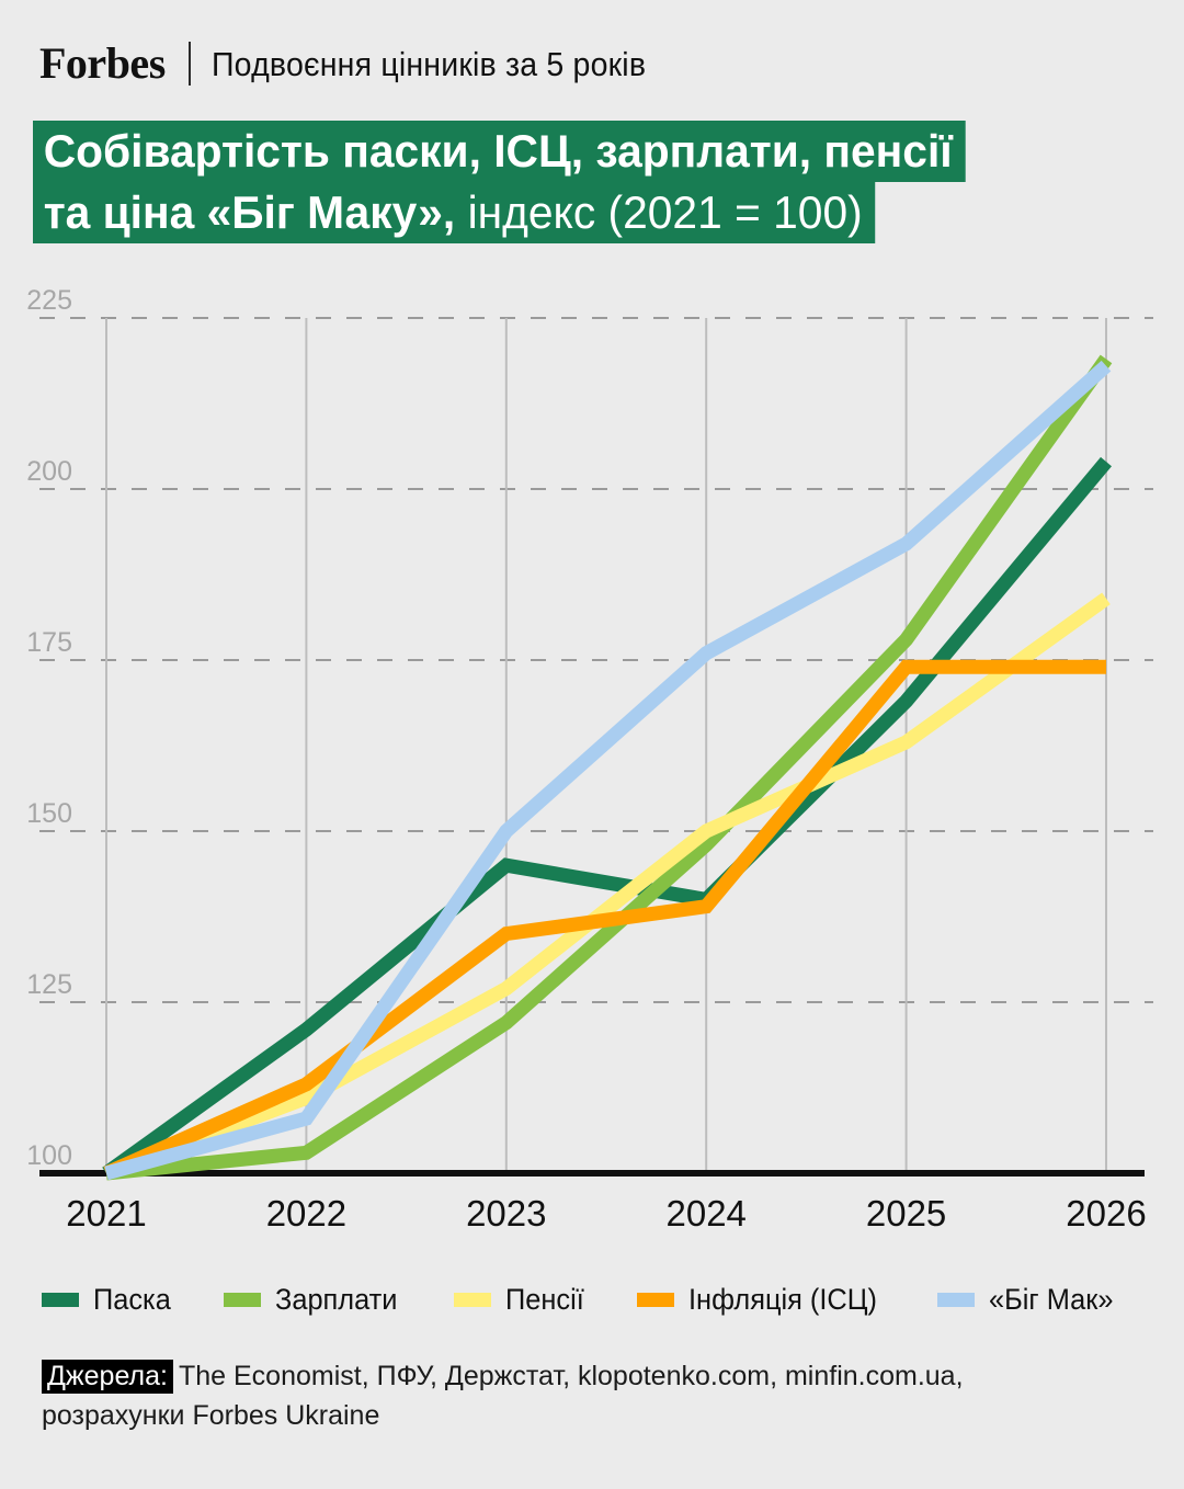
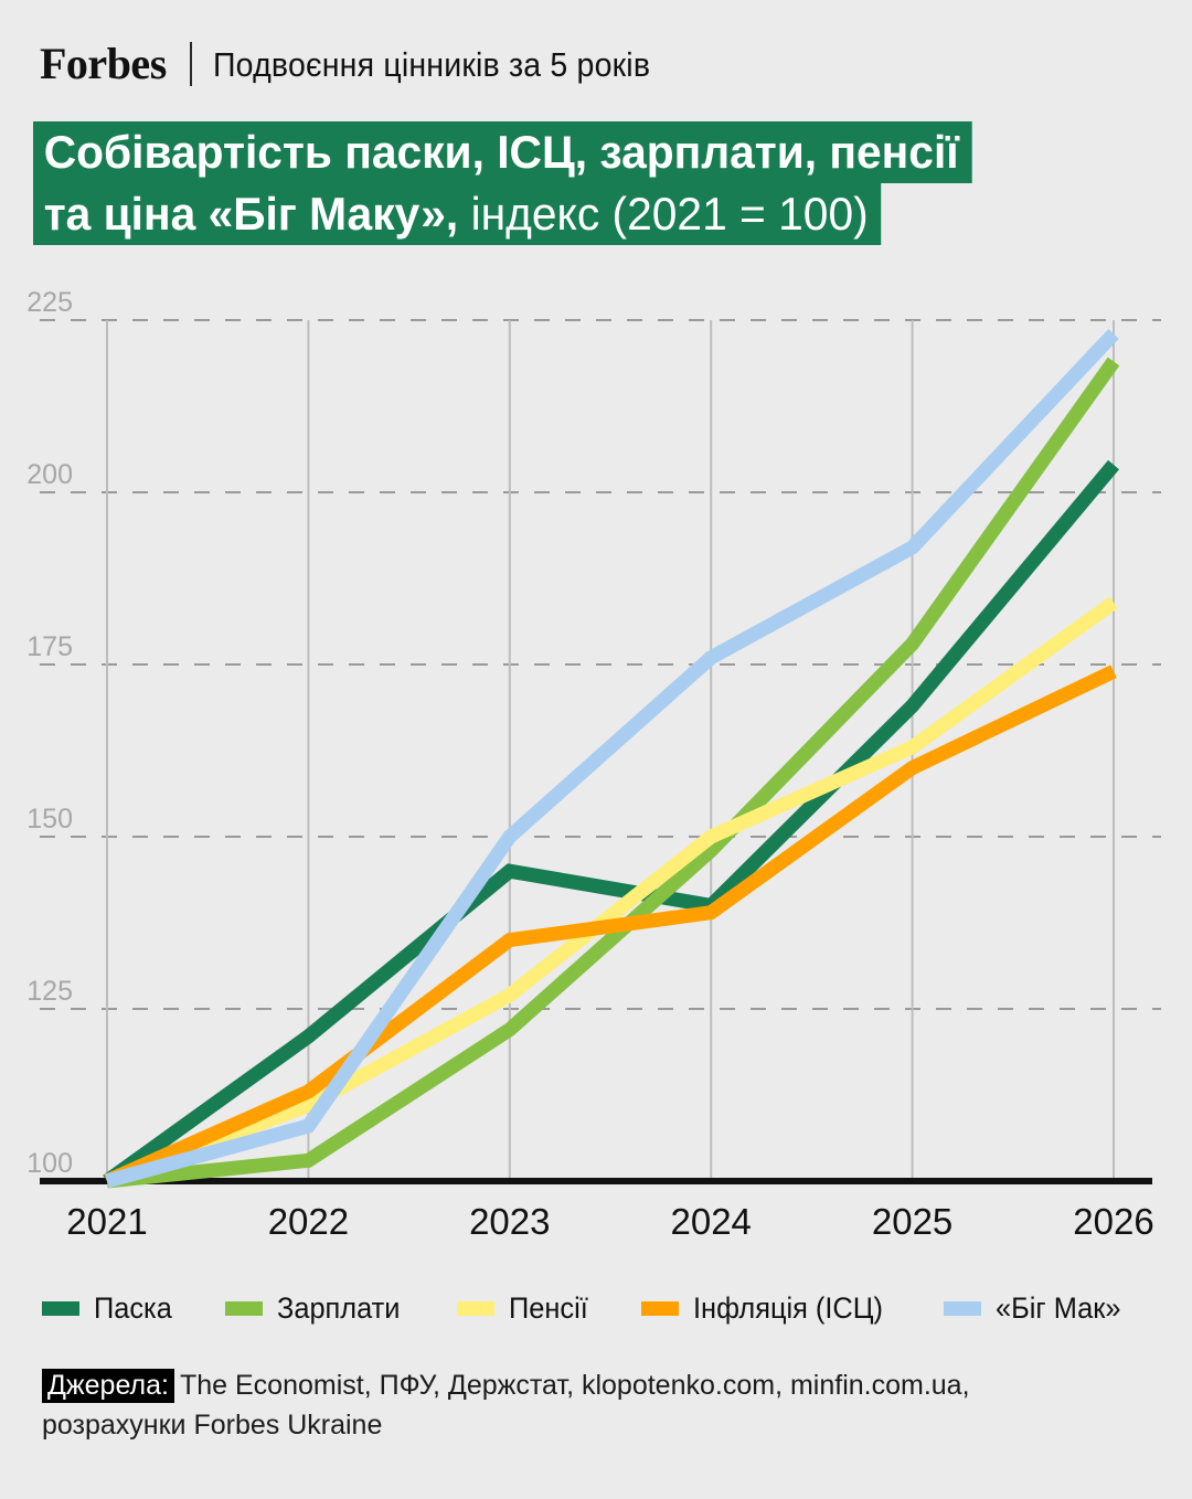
Інфляція (ІСЦ)/2025: 174 -> 160
«Біг Мак»/2026: 218 -> 223
